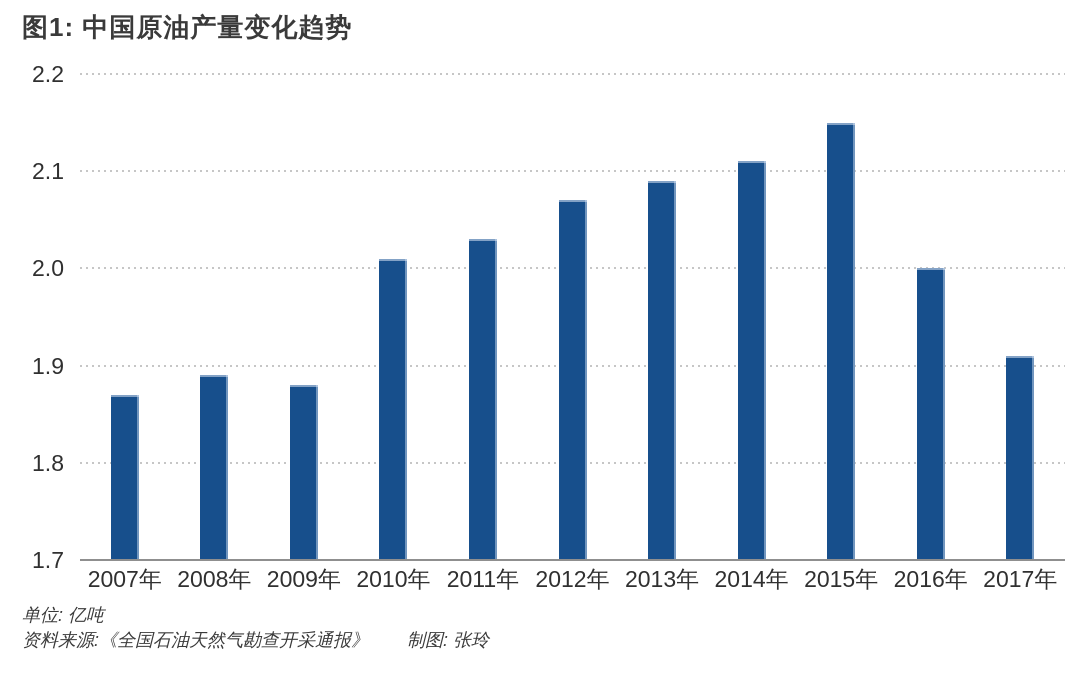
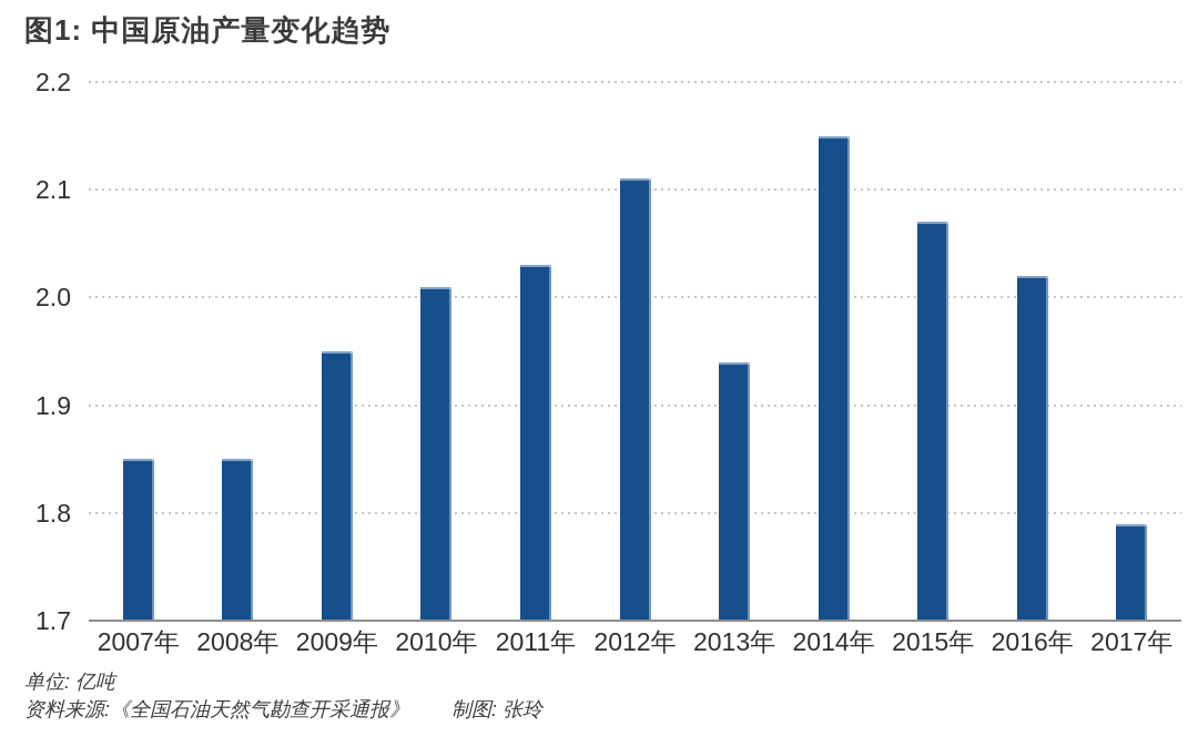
2007年: 1.87 -> 1.85
2008年: 1.89 -> 1.85
2009年: 1.88 -> 1.95
2012年: 2.07 -> 2.11
2013年: 2.09 -> 1.94
2014年: 2.11 -> 2.15
2015年: 2.15 -> 2.07
2016年: 2.00 -> 2.02
2017年: 1.91 -> 1.79
